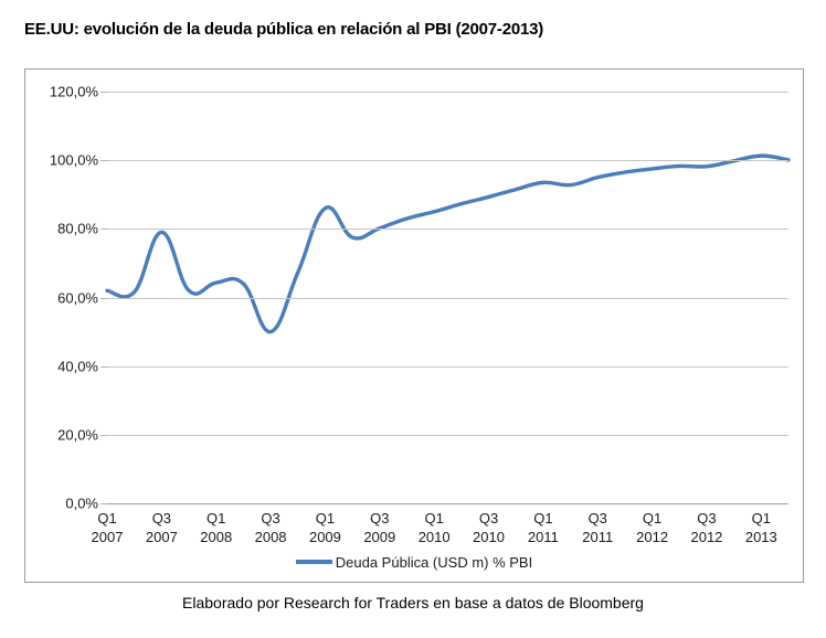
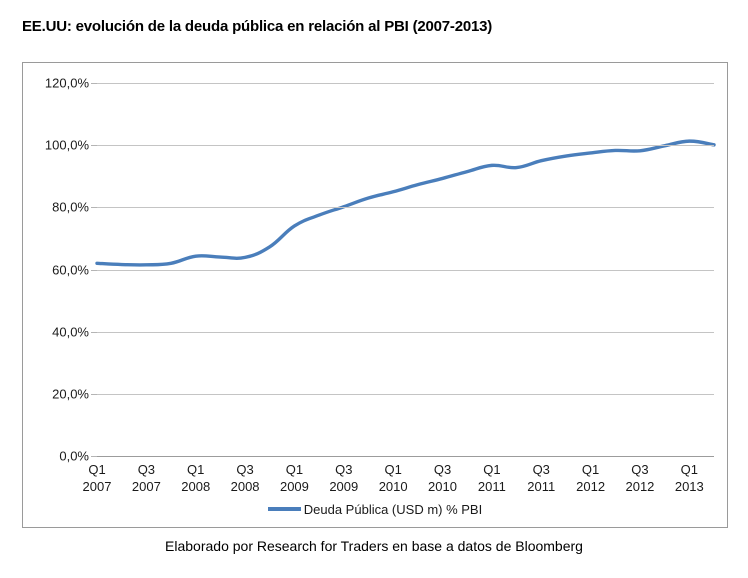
Q3 2007: 79% -> 62%
Q3 2008: 50% -> 64%
Q1 2009: 86% -> 74%
